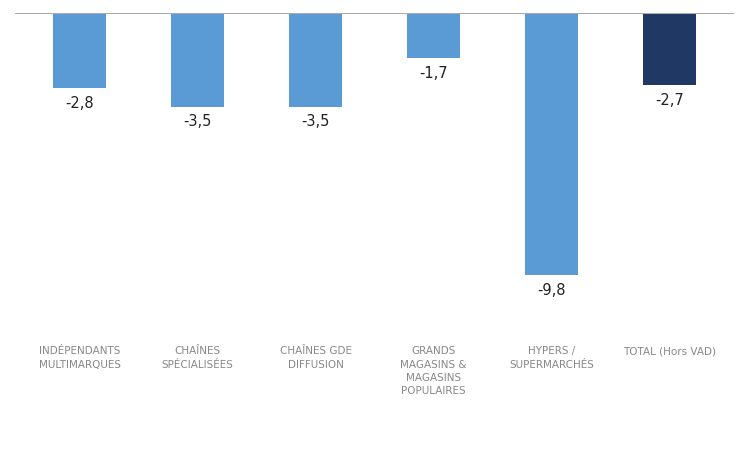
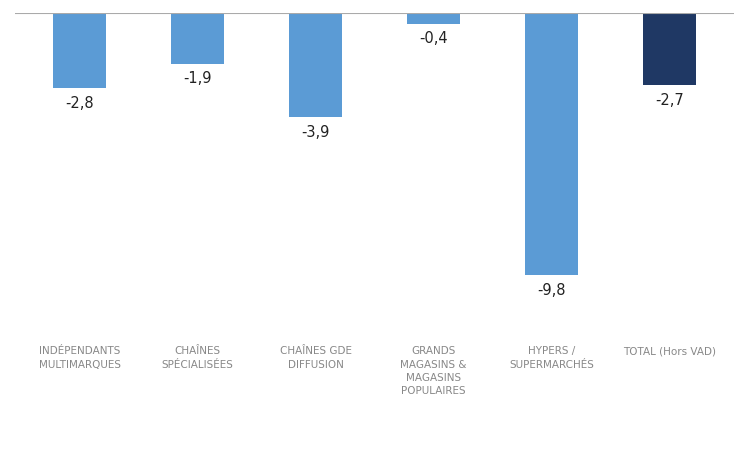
CHAÎNES SPÉCIALISÉES: -3,5 -> -1,9
CHAÎNES GDE DIFFUSION: -3,5 -> -3,9
GRANDS MAGASINS & MAGASINS POPULAIRES: -1,7 -> -0,4
